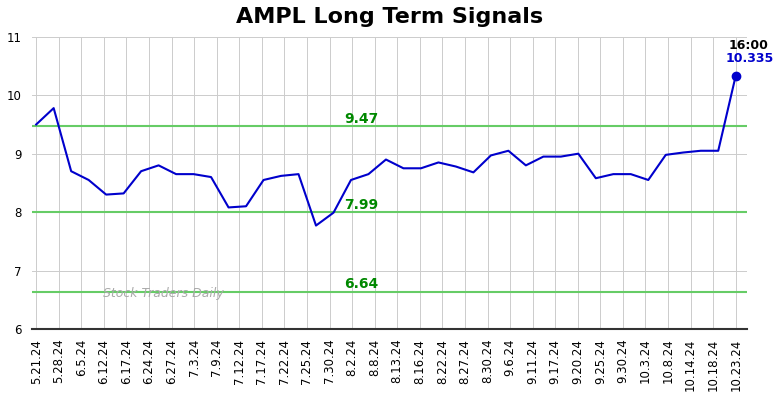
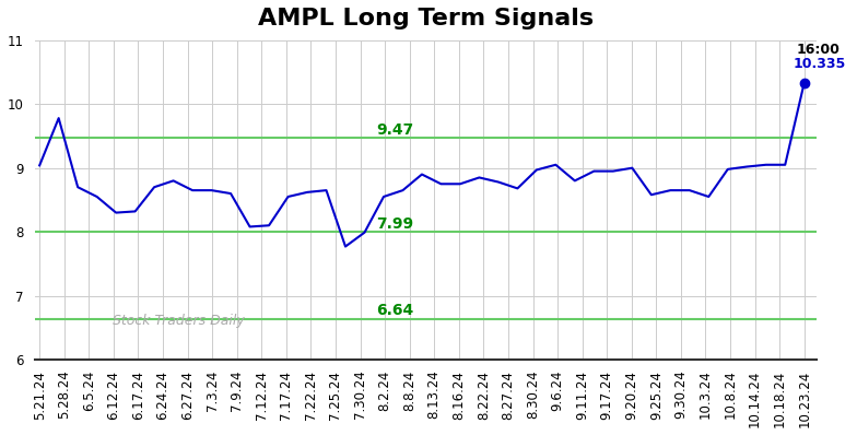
5.21.24: 9.50 -> 9.04
